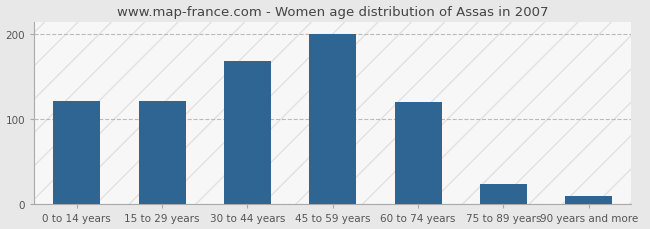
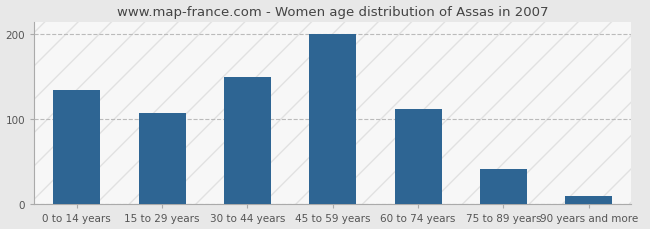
0 to 14 years: 122 -> 135
15 to 29 years: 122 -> 108
30 to 44 years: 168 -> 150
60 to 74 years: 120 -> 112
75 to 89 years: 24 -> 42
